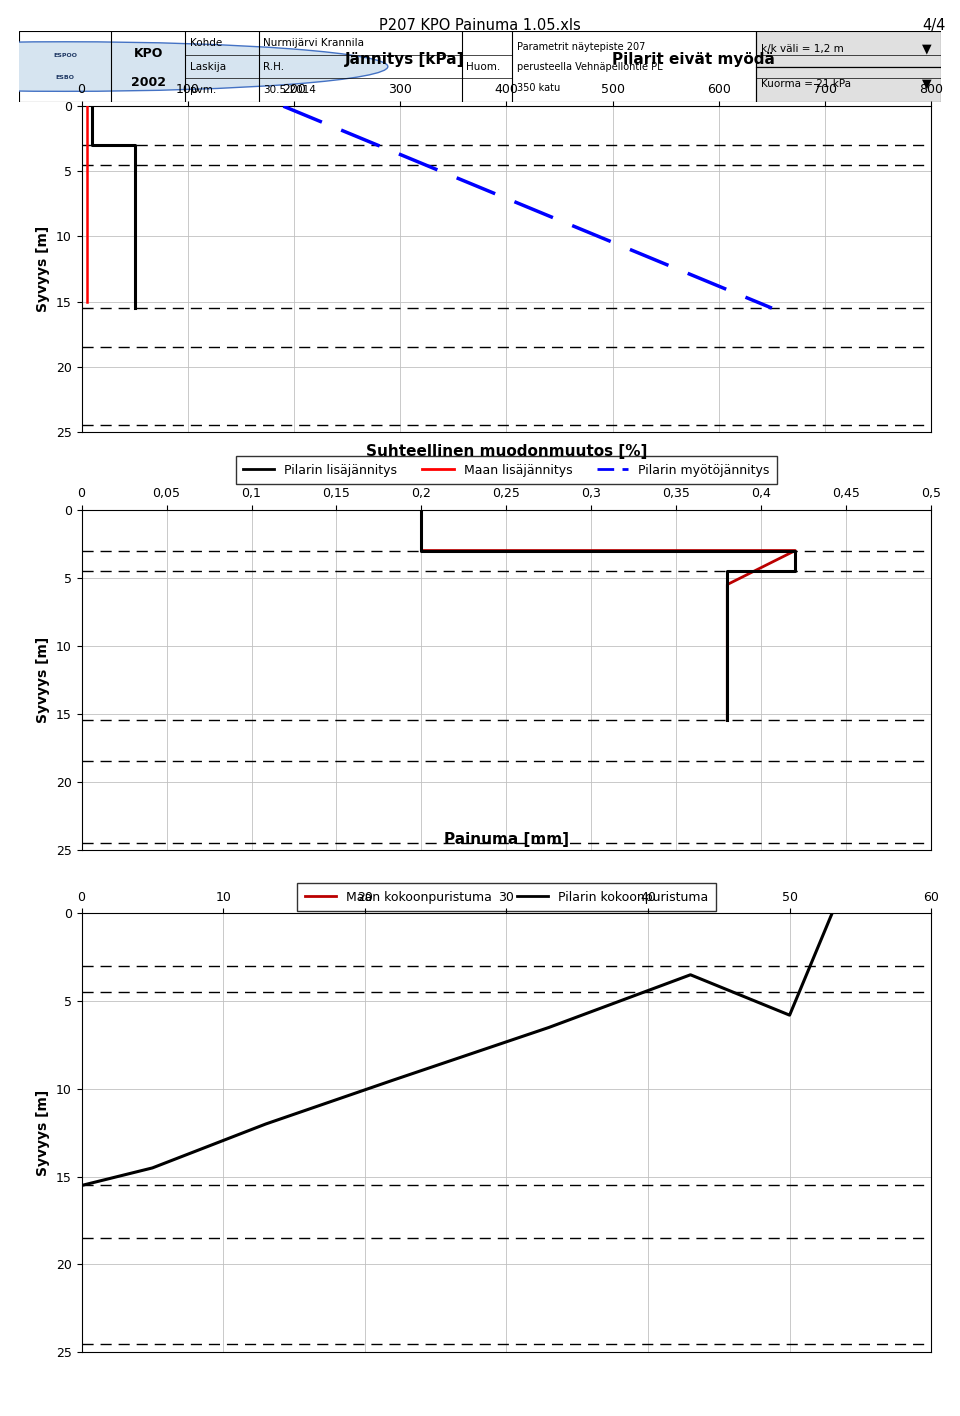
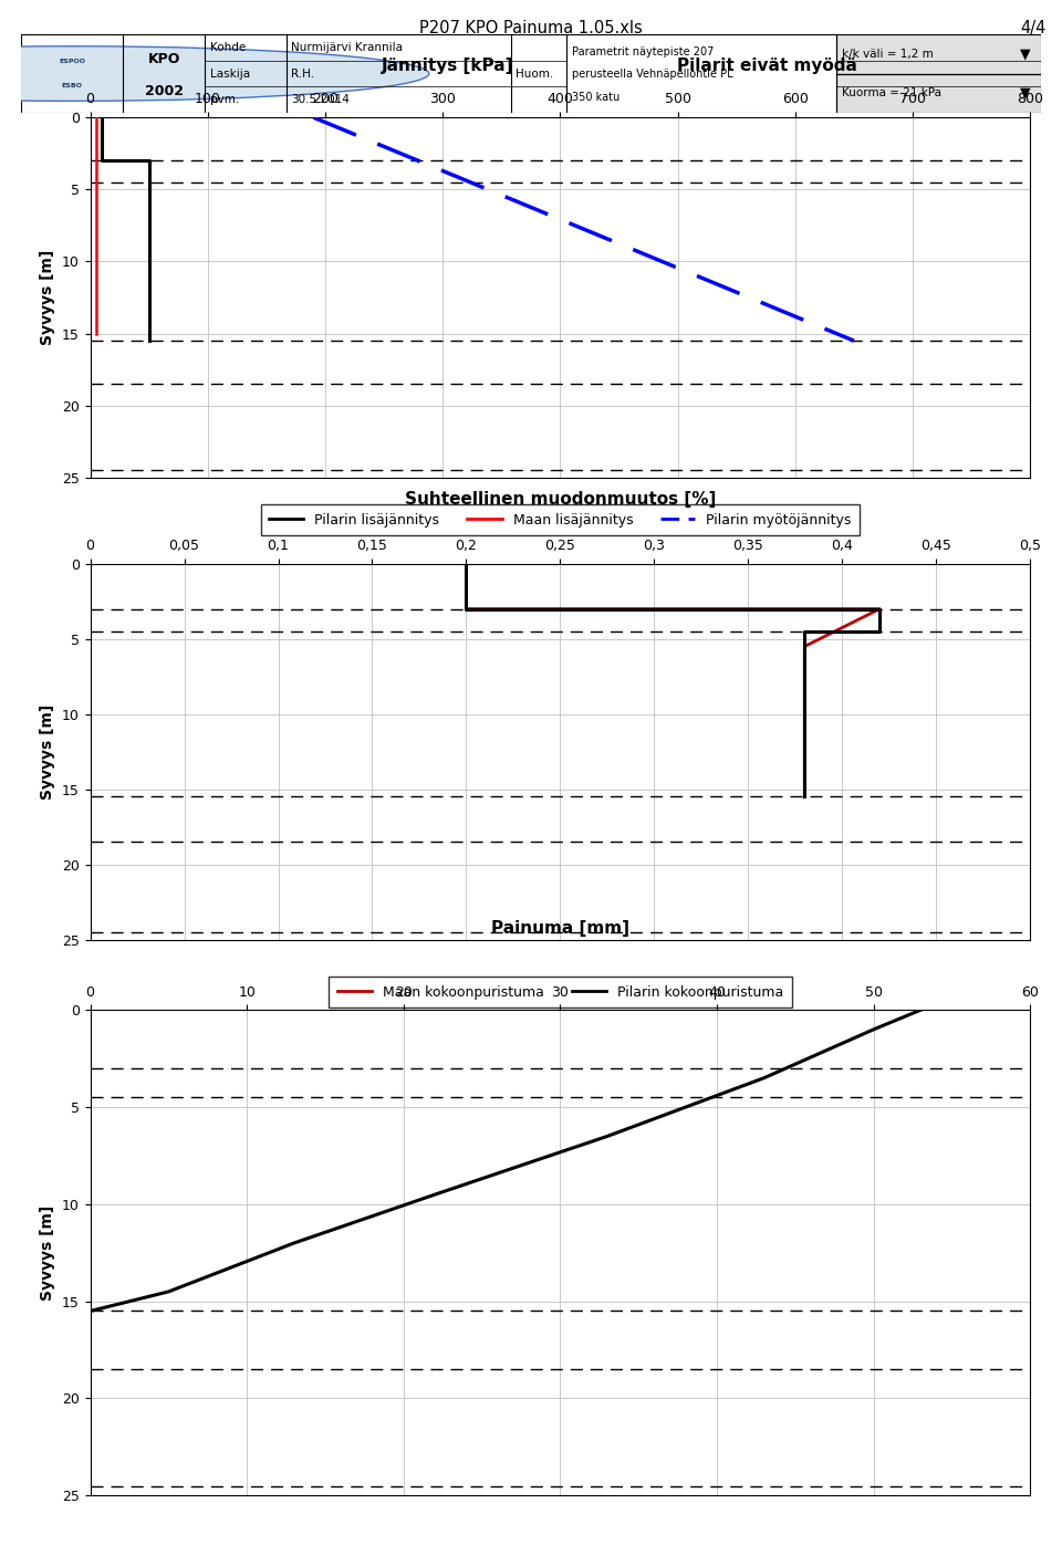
50: 5.8 -> 1.0
